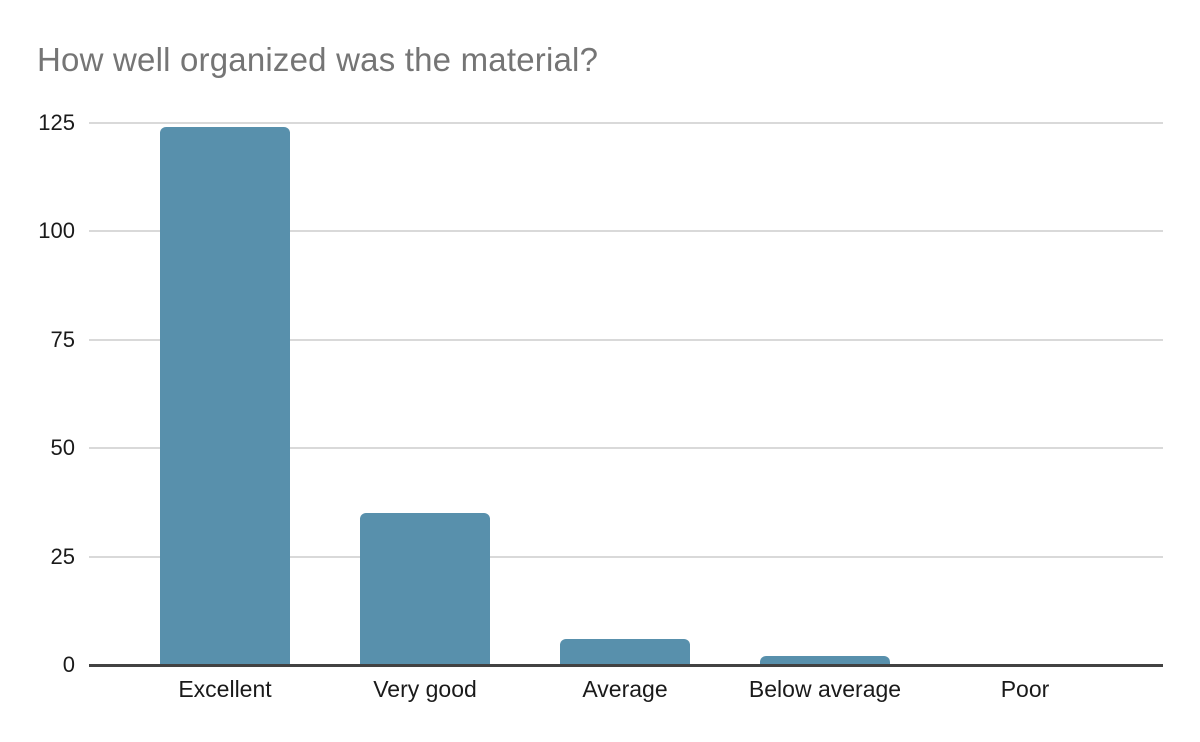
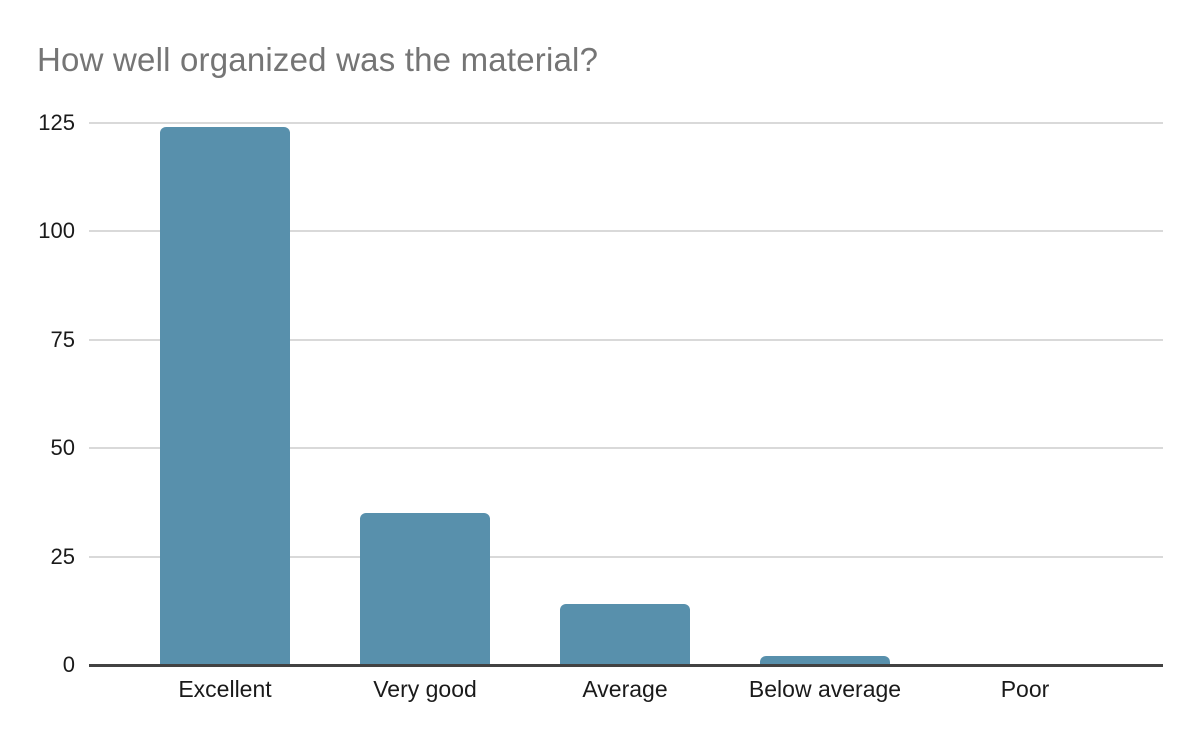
Average: 6 -> 14
